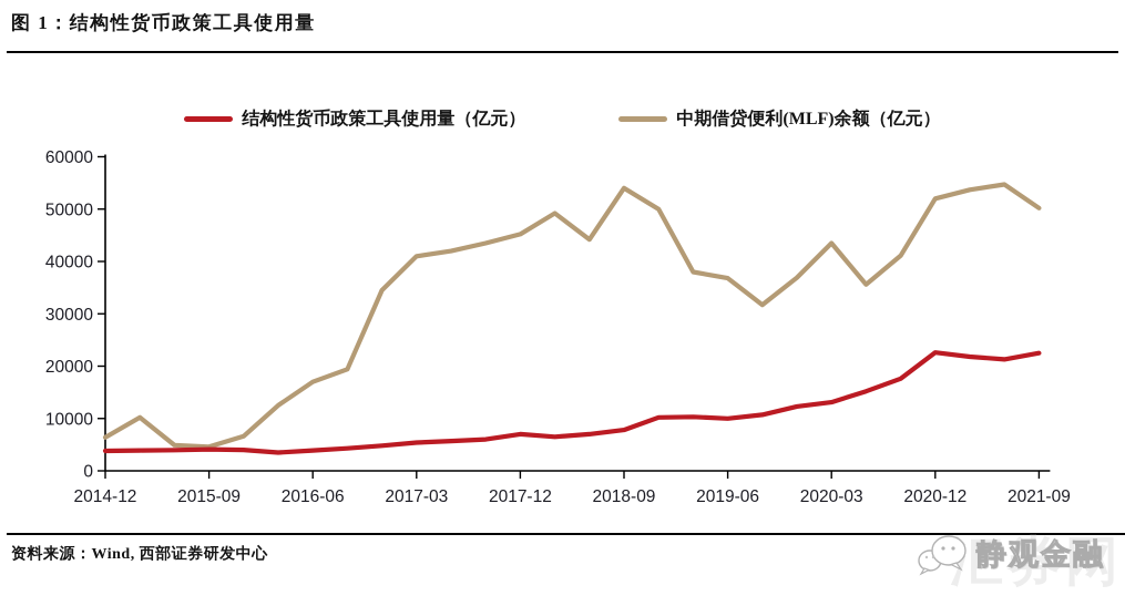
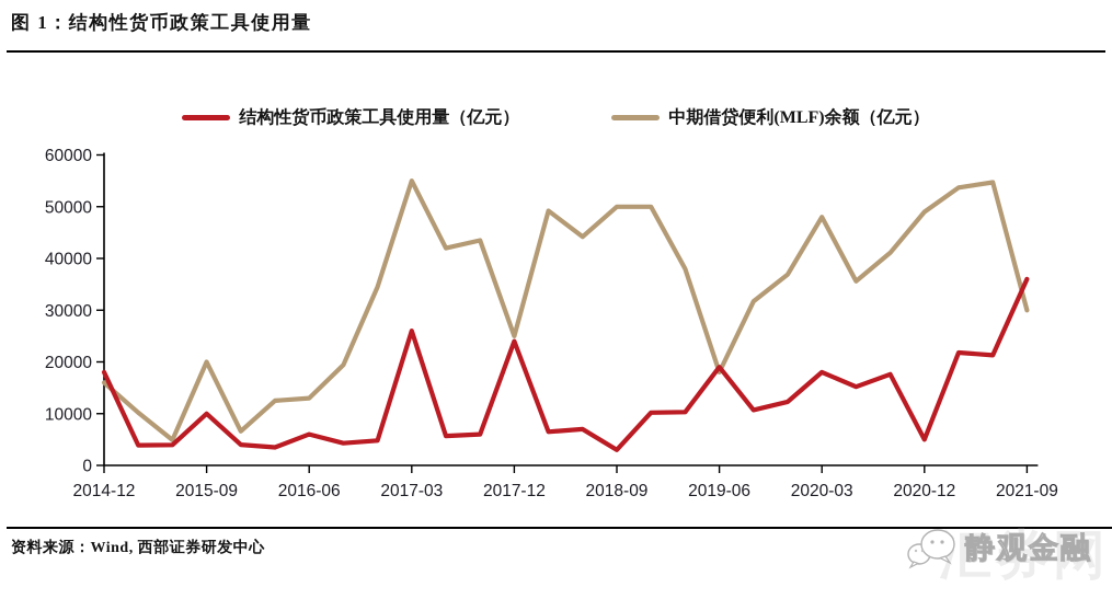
结构性货币政策工具使用量（亿元）/2014-12: 4000 -> 18000
中期借贷便利(MLF)余额（亿元）/2014-12: 6000 -> 16000
结构性货币政策工具使用量（亿元）/2015-09: 4000 -> 10000
中期借贷便利(MLF)余额（亿元）/2015-09: 5000 -> 20000
结构性货币政策工具使用量（亿元）/2016-06: 4000 -> 6000
中期借贷便利(MLF)余额（亿元）/2016-06: 17000 -> 13000
结构性货币政策工具使用量（亿元）/2017-03: 5000 -> 26000
中期借贷便利(MLF)余额（亿元）/2017-03: 41000 -> 55000
结构性货币政策工具使用量（亿元）/2017-12: 7000 -> 24000
中期借贷便利(MLF)余额（亿元）/2017-12: 45000 -> 25000
结构性货币政策工具使用量（亿元）/2018-09: 8000 -> 3000
中期借贷便利(MLF)余额（亿元）/2018-09: 54000 -> 50000
结构性货币政策工具使用量（亿元）/2019-06: 10000 -> 19000
中期借贷便利(MLF)余额（亿元）/2019-06: 37000 -> 18000
结构性货币政策工具使用量（亿元）/2020-03: 13000 -> 18000
中期借贷便利(MLF)余额（亿元）/2020-03: 44000 -> 48000
结构性货币政策工具使用量（亿元）/2020-12: 23000 -> 5000
中期借贷便利(MLF)余额（亿元）/2020-12: 52000 -> 49000
结构性货币政策工具使用量（亿元）/2021-09: 22000 -> 36000
中期借贷便利(MLF)余额（亿元）/2021-09: 50000 -> 30000
